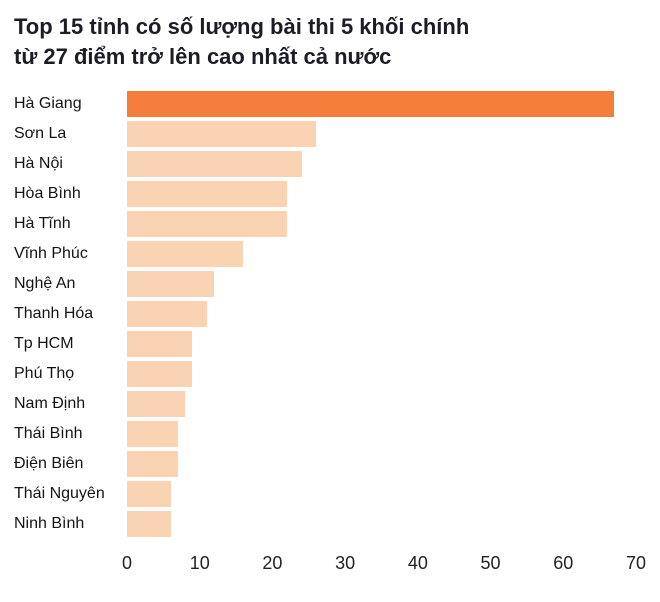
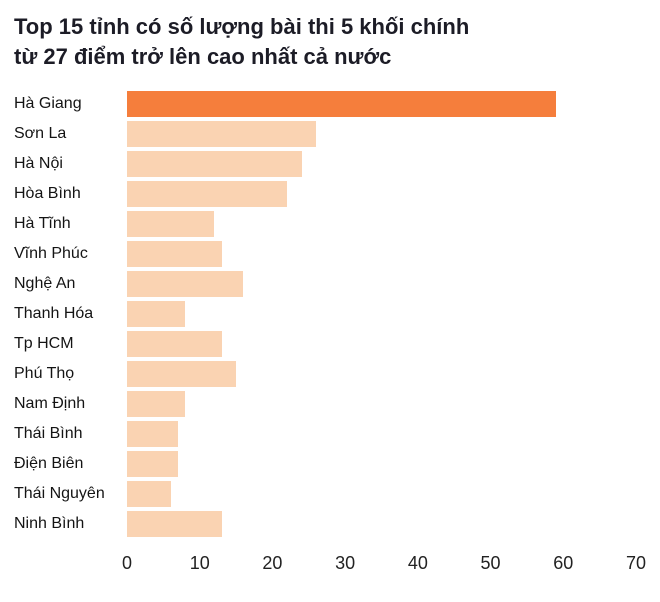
Hà Giang: 67 -> 59
Hà Tĩnh: 22 -> 12
Vĩnh Phúc: 16 -> 13
Nghệ An: 12 -> 16
Thanh Hóa: 11 -> 8
Tp HCM: 9 -> 13
Phú Thọ: 9 -> 15
Ninh Bình: 6 -> 13
